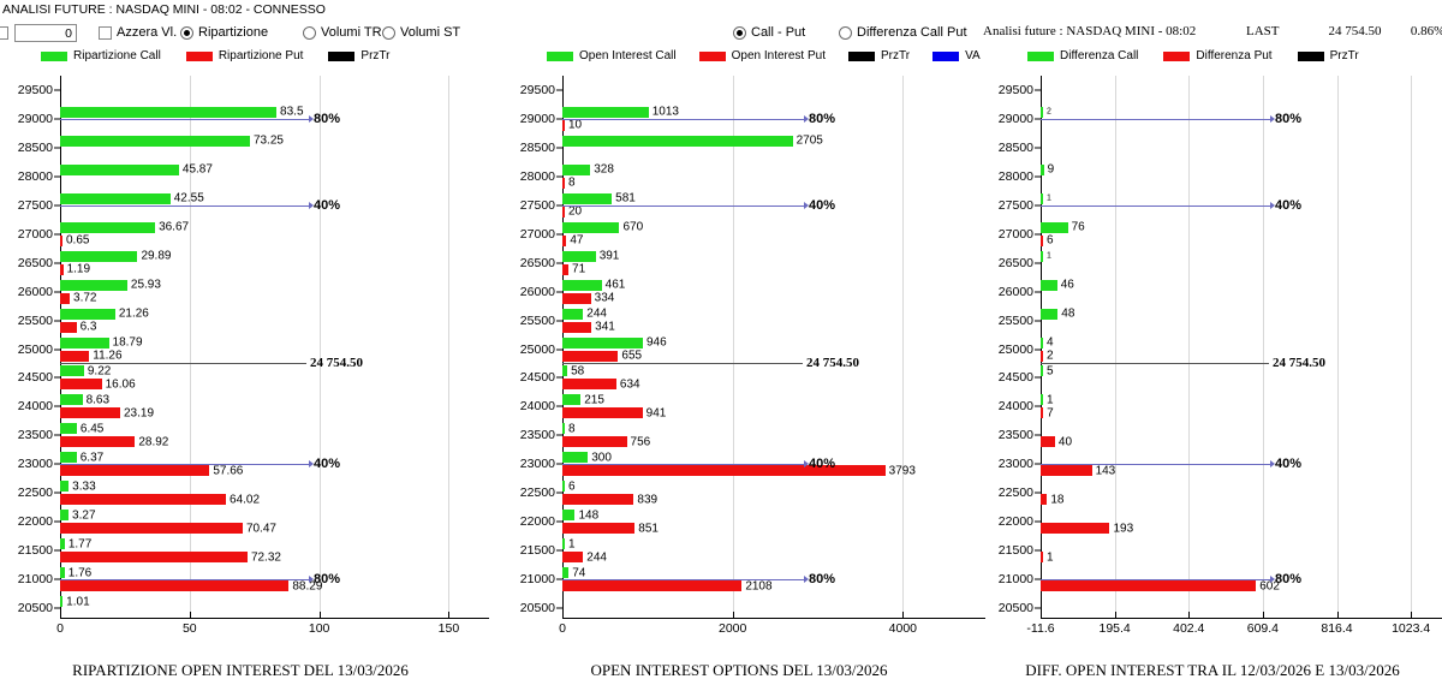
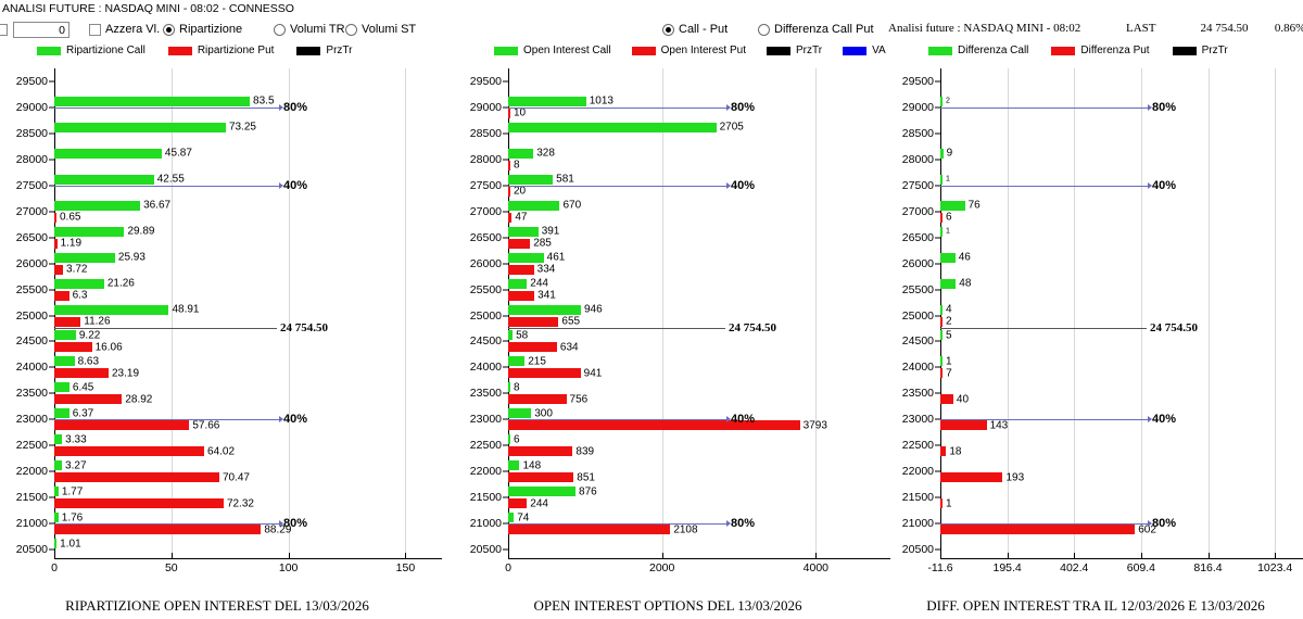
RIPARTIZIONE OPEN INTEREST DEL 13/03/2026/Ripartizione Call/25000: 18.79 -> 48.91
OPEN INTEREST OPTIONS DEL 13/03/2026/Open Interest Put/26500: 71 -> 285
OPEN INTEREST OPTIONS DEL 13/03/2026/Open Interest Call/21500: 1 -> 876
